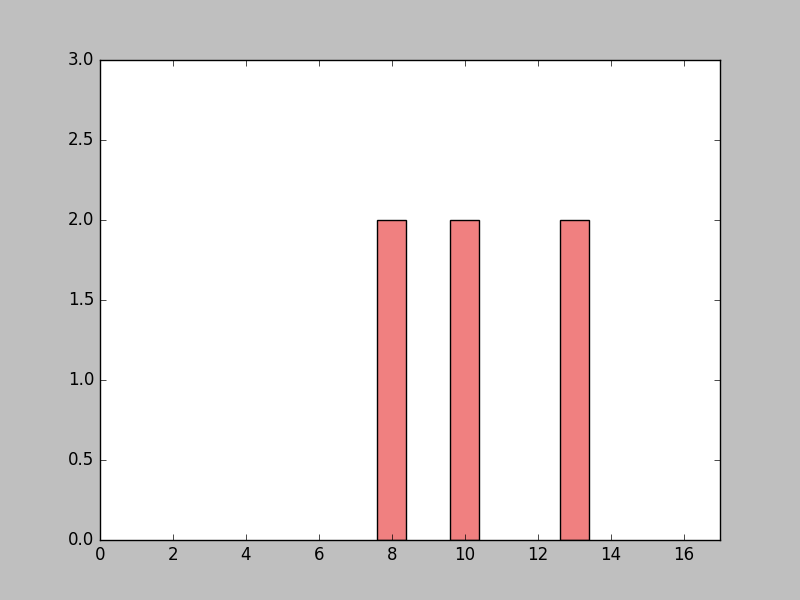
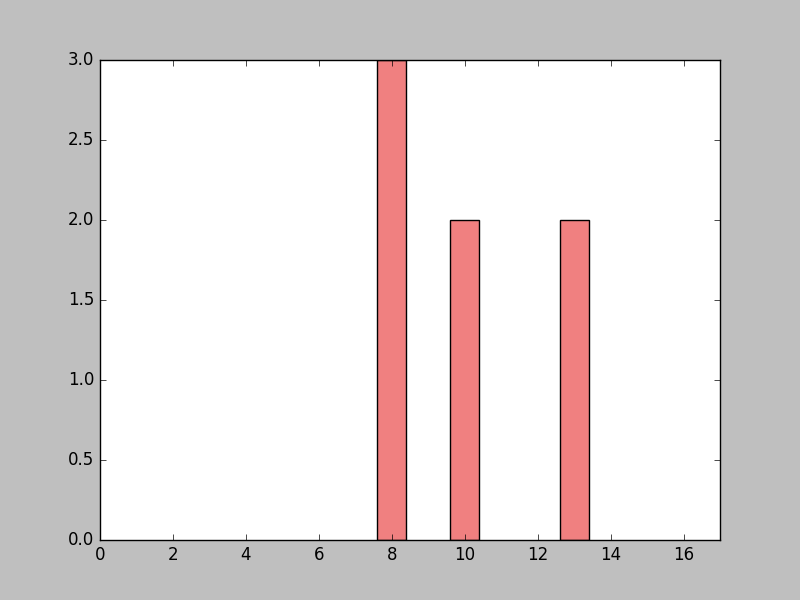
8: 2 -> 3
